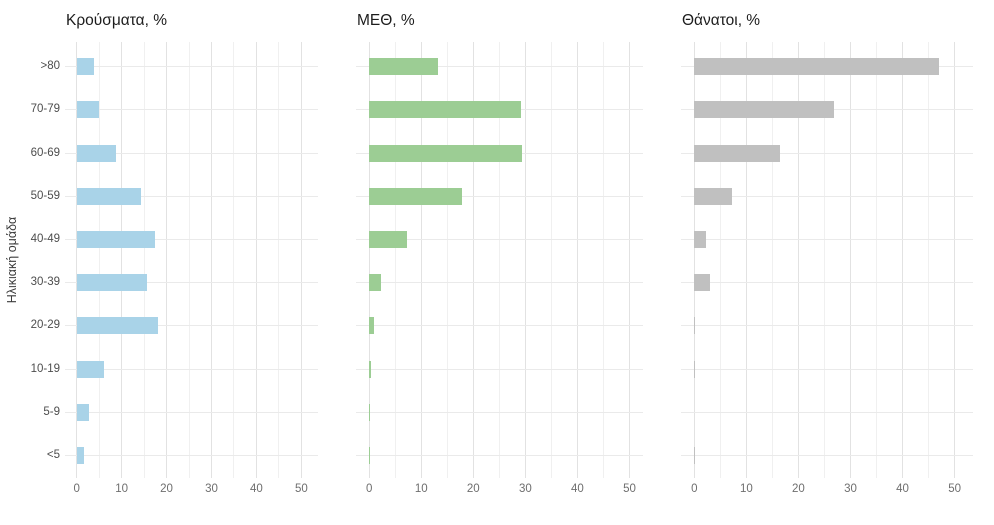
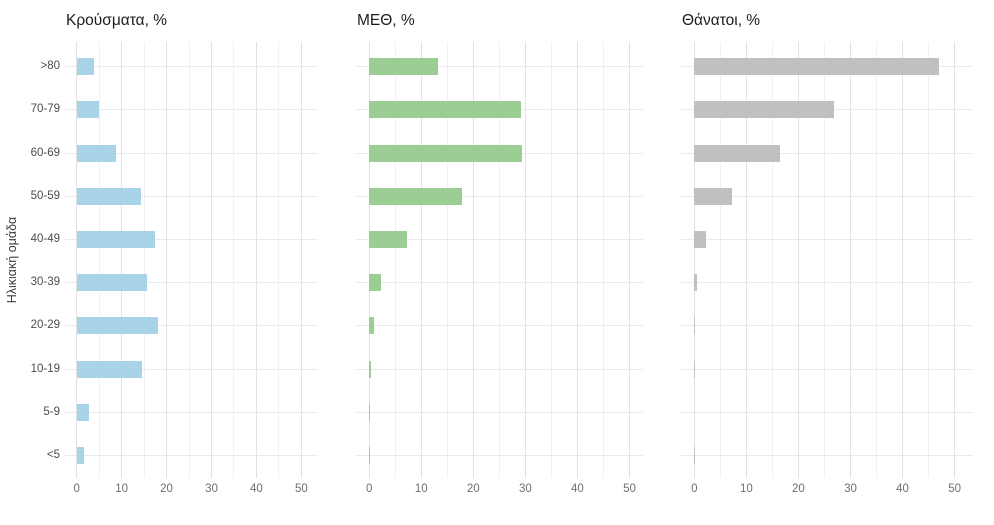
Θάνατοι, %/30-39: 3 -> 1
Κρούσματα, %/10-19: 6 -> 14
